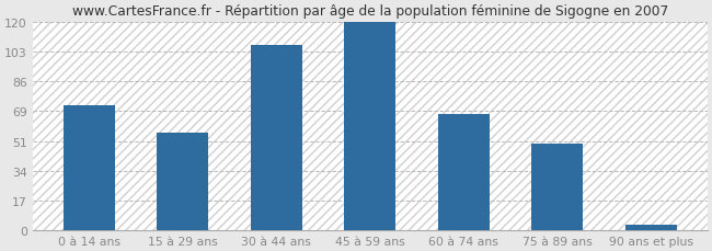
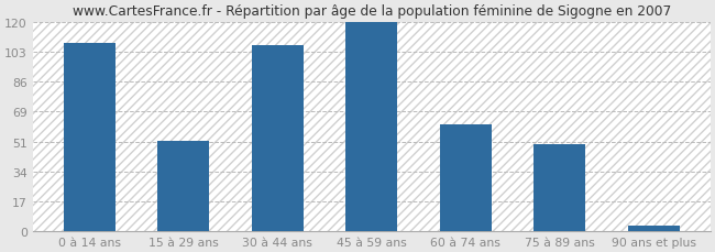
0 à 14 ans: 72 -> 108
15 à 29 ans: 56 -> 52
60 à 74 ans: 67 -> 61
